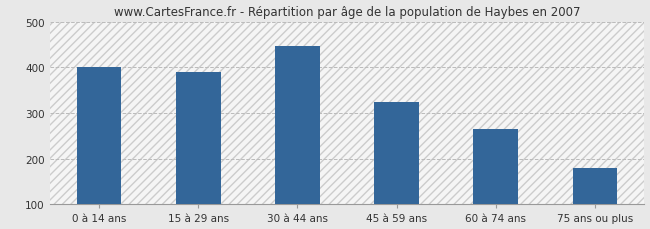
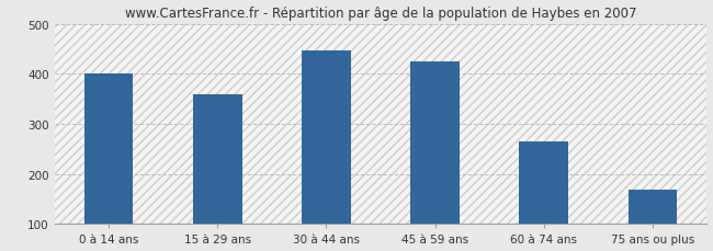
15 à 29 ans: 390 -> 360
45 à 59 ans: 325 -> 424
75 ans ou plus: 180 -> 168
